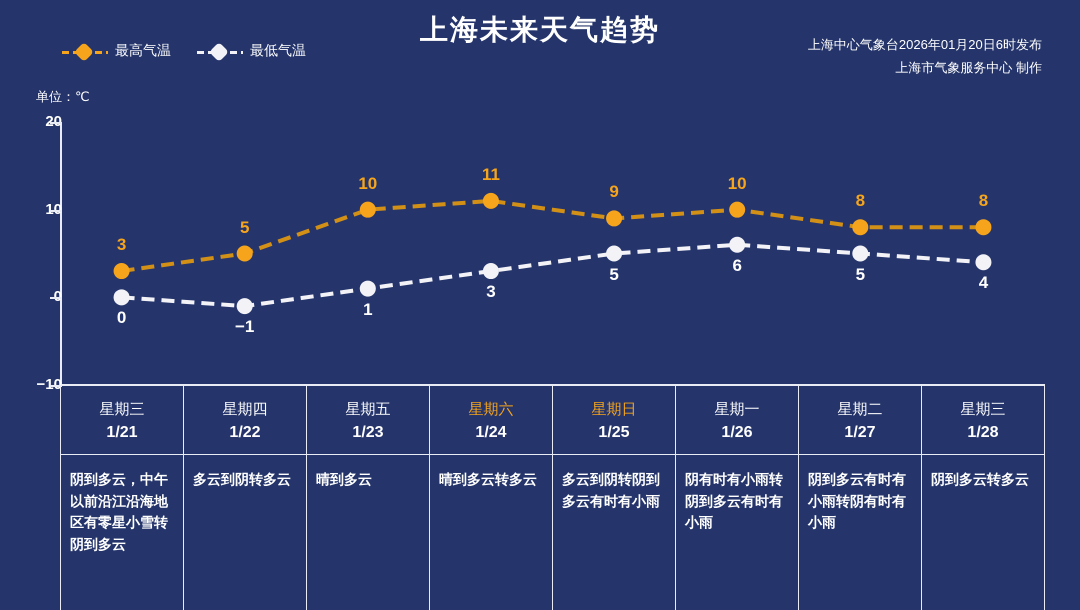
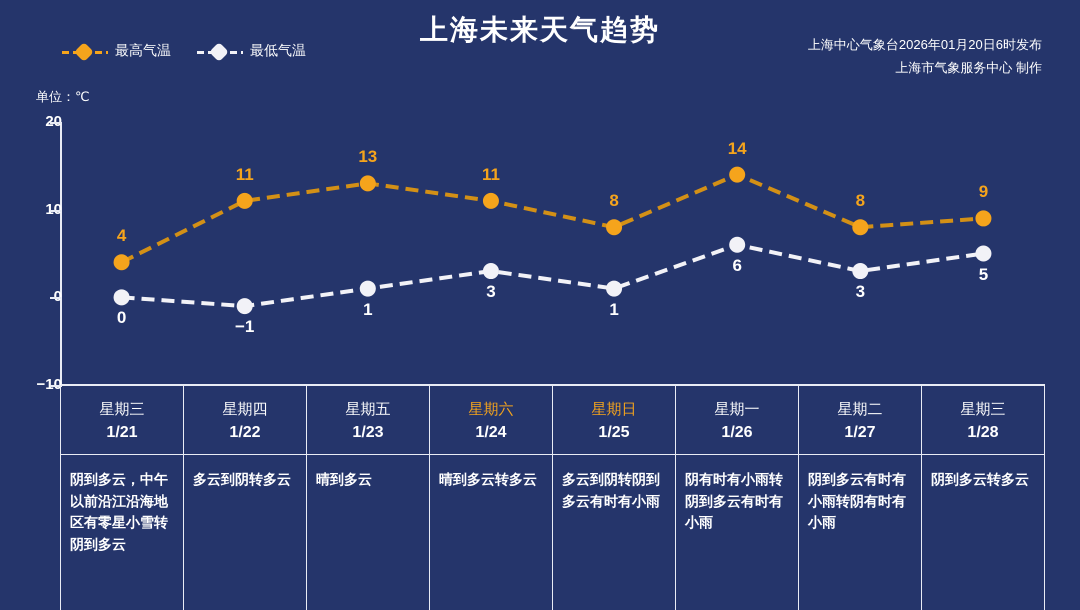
最高气温/1/21: 3 -> 4
最高气温/1/22: 5 -> 11
最高气温/1/23: 10 -> 13
最高气温/1/25: 9 -> 8
最低气温/1/25: 5 -> 1
最高气温/1/26: 10 -> 14
最低气温/1/27: 5 -> 3
最高气温/1/28: 8 -> 9
最低气温/1/28: 4 -> 5
